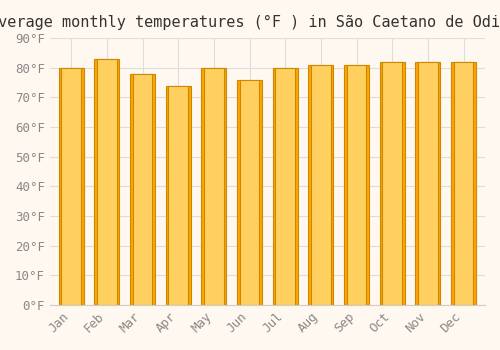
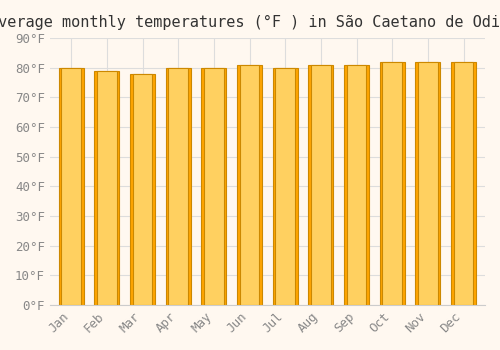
Feb: 83°F -> 79°F
Apr: 74°F -> 80°F
Jun: 76°F -> 81°F
